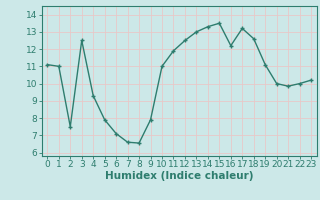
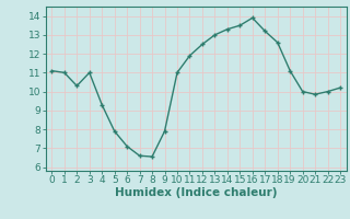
2: 7.5 -> 10.3
3: 12.5 -> 11.0
16: 12.2 -> 13.9
